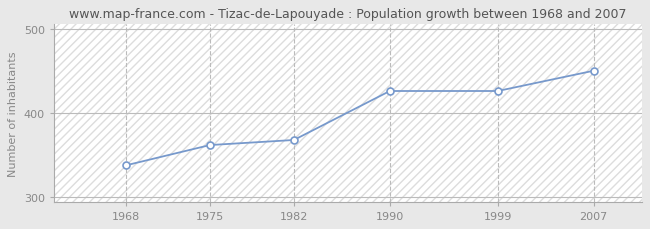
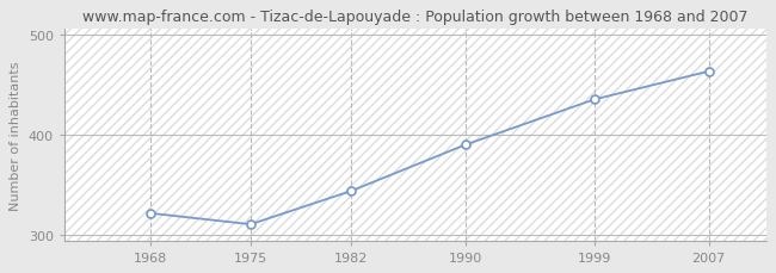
1968: 338 -> 322
1975: 362 -> 311
1982: 368 -> 344
1990: 426 -> 390
1999: 426 -> 435
2007: 450 -> 463
